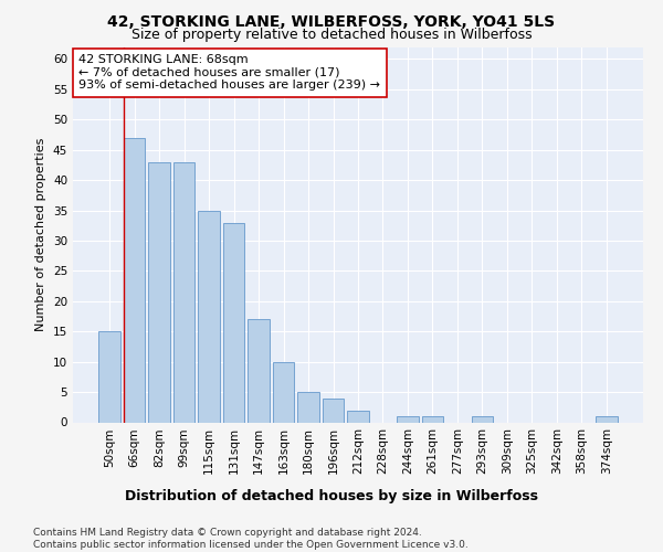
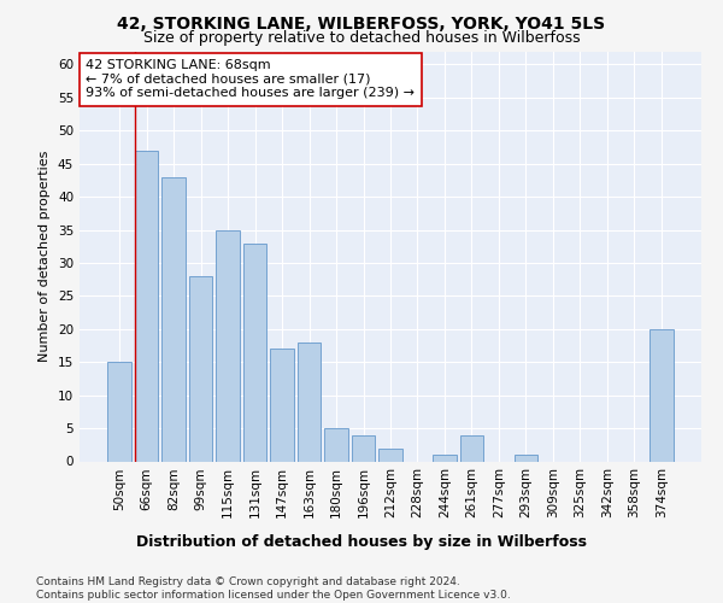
99sqm: 43 -> 28
163sqm: 10 -> 18
261sqm: 1 -> 4
374sqm: 1 -> 20
